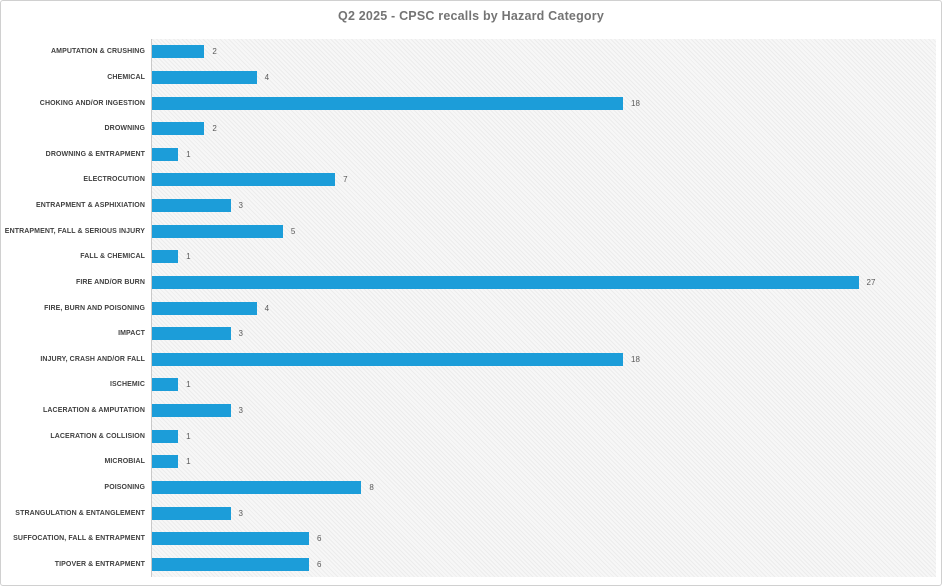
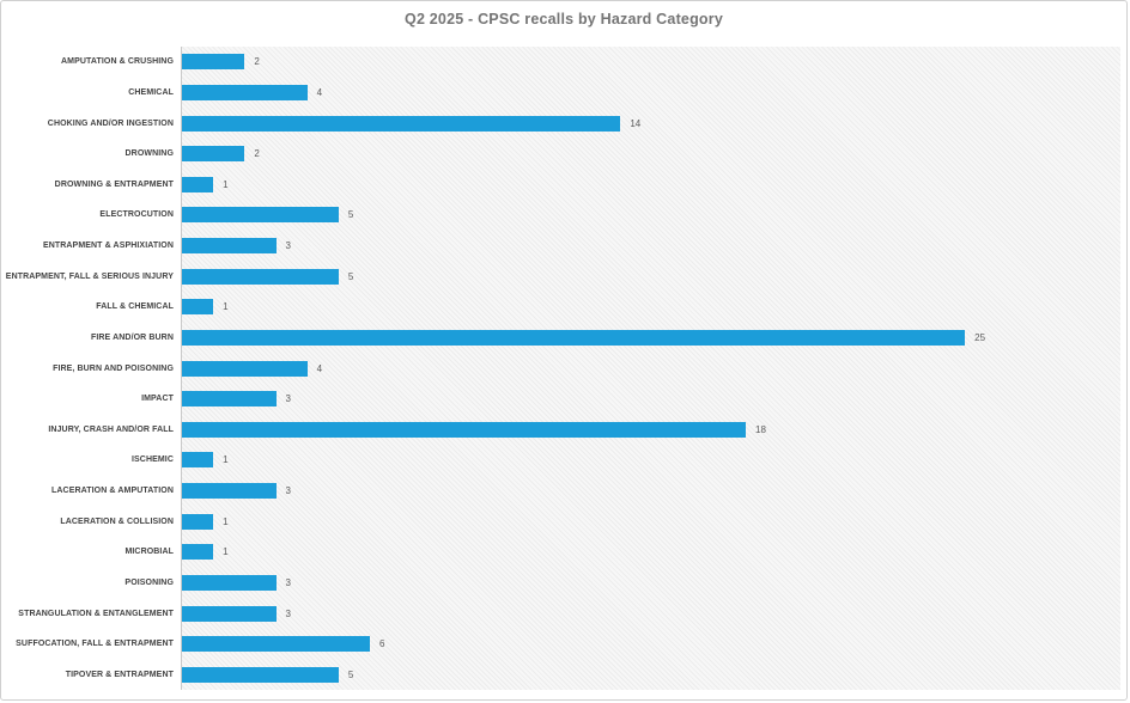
CHOKING AND/OR INGESTION: 18 -> 14
ELECTROCUTION: 7 -> 5
FIRE AND/OR BURN: 27 -> 25
POISONING: 8 -> 3
TIPOVER & ENTRAPMENT: 6 -> 5
